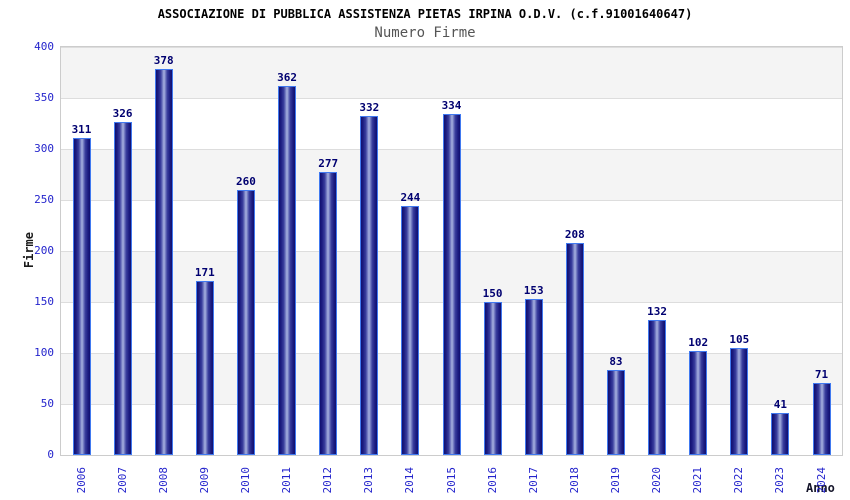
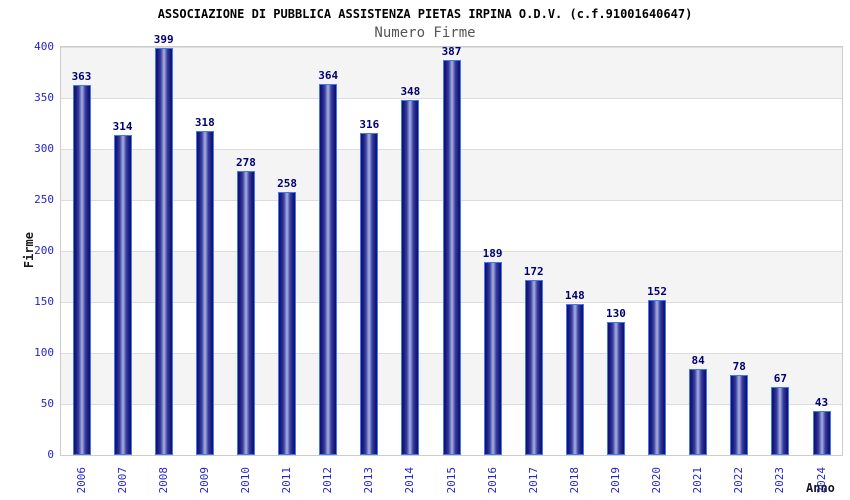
2006: 311 -> 363
2007: 326 -> 314
2008: 378 -> 399
2009: 171 -> 318
2010: 260 -> 278
2011: 362 -> 258
2012: 277 -> 364
2013: 332 -> 316
2014: 244 -> 348
2015: 334 -> 387
2016: 150 -> 189
2017: 153 -> 172
2018: 208 -> 148
2019: 83 -> 130
2020: 132 -> 152
2021: 102 -> 84
2022: 105 -> 78
2023: 41 -> 67
2024: 71 -> 43
